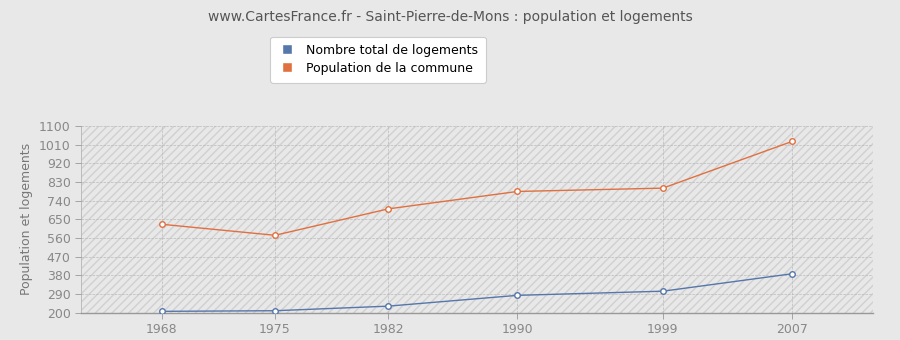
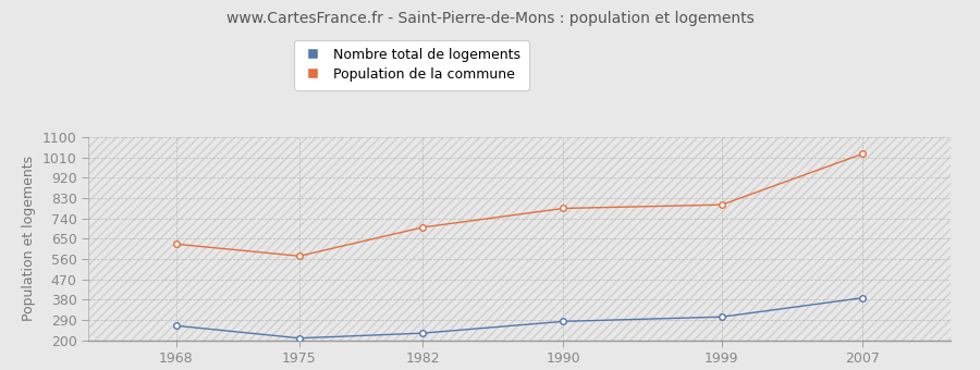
Nombre total de logements/1968: 207 -> 265
